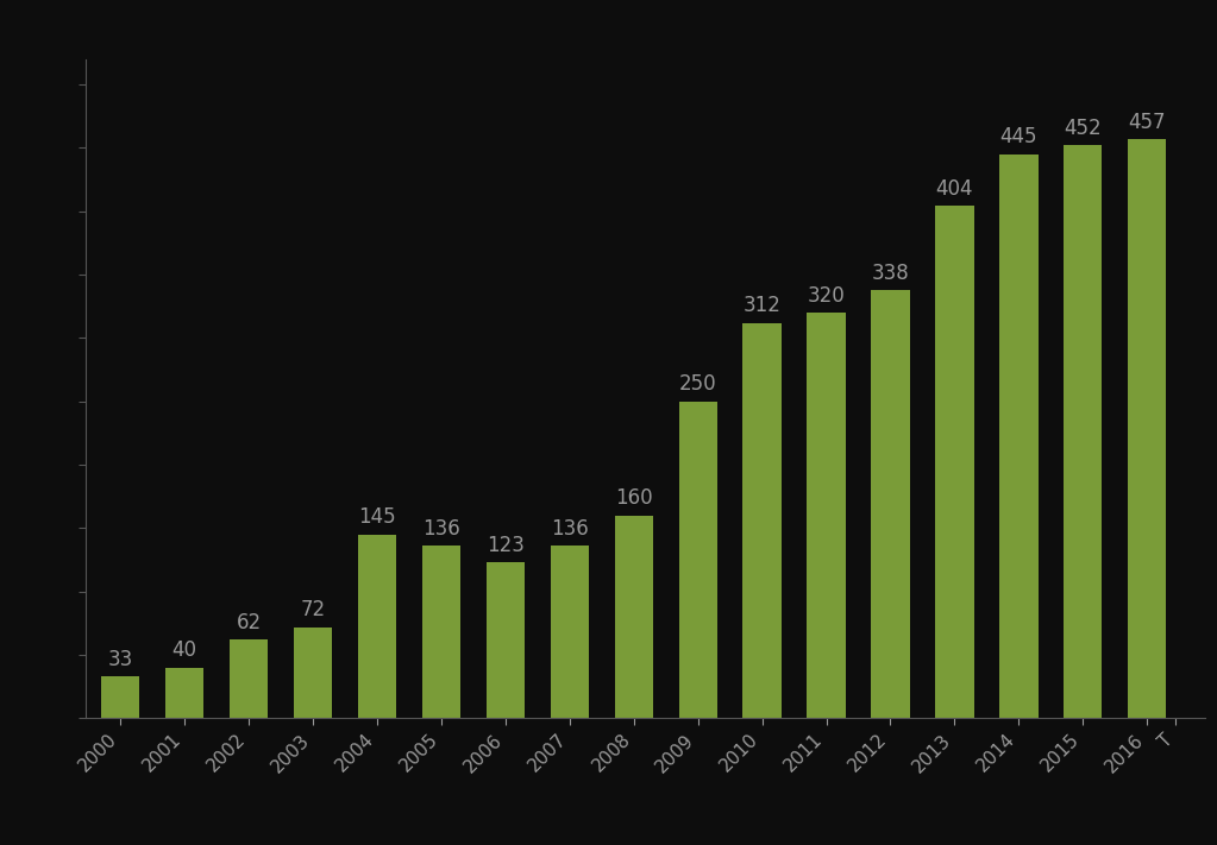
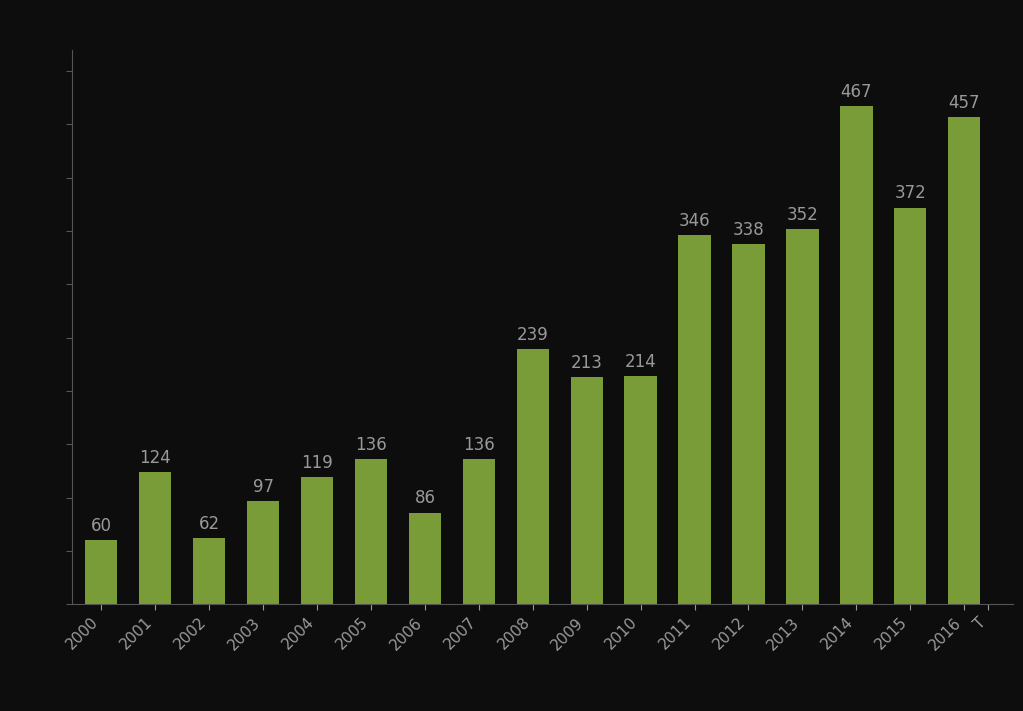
2000: 33 -> 60
2001: 40 -> 124
2003: 72 -> 97
2004: 145 -> 119
2006: 123 -> 86
2008: 160 -> 239
2009: 250 -> 213
2010: 312 -> 214
2011: 320 -> 346
2013: 404 -> 352
2014: 445 -> 467
2015: 452 -> 372
